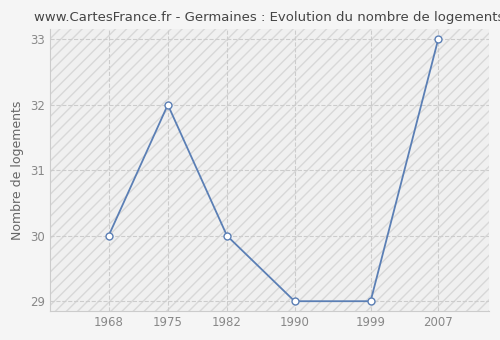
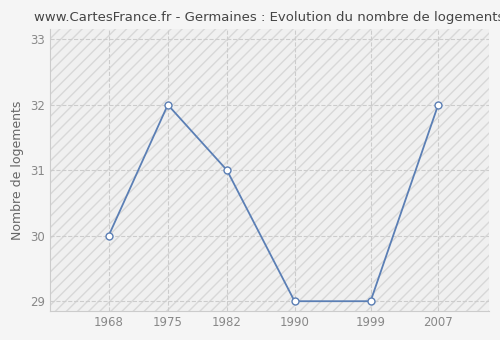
1982: 30 -> 31
2007: 33 -> 32
